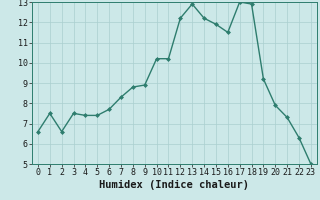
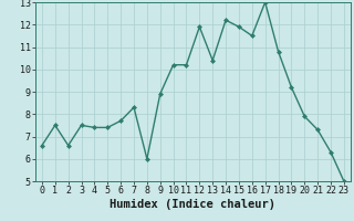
8: 8.8 -> 6.0
12: 12.2 -> 11.9
13: 12.9 -> 10.4
18: 12.9 -> 10.8
